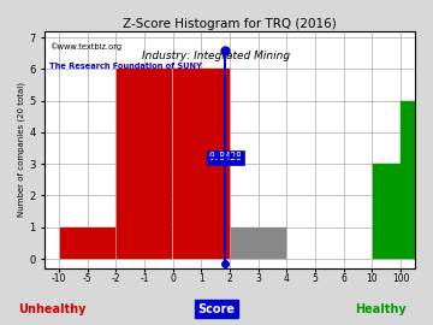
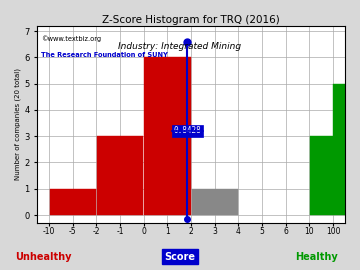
-1: 6 -> 3
